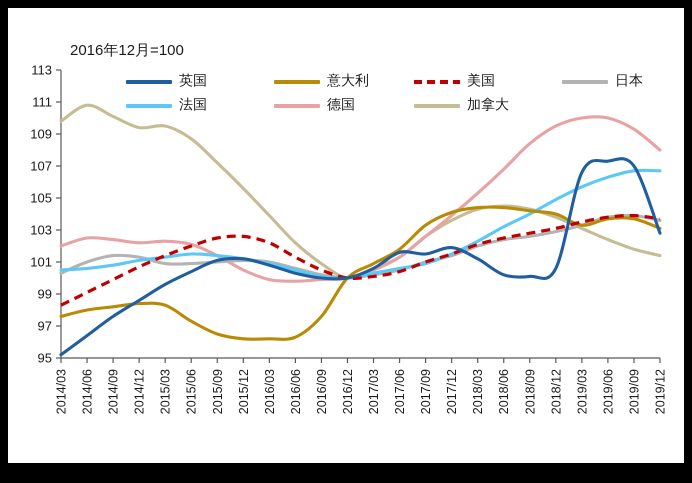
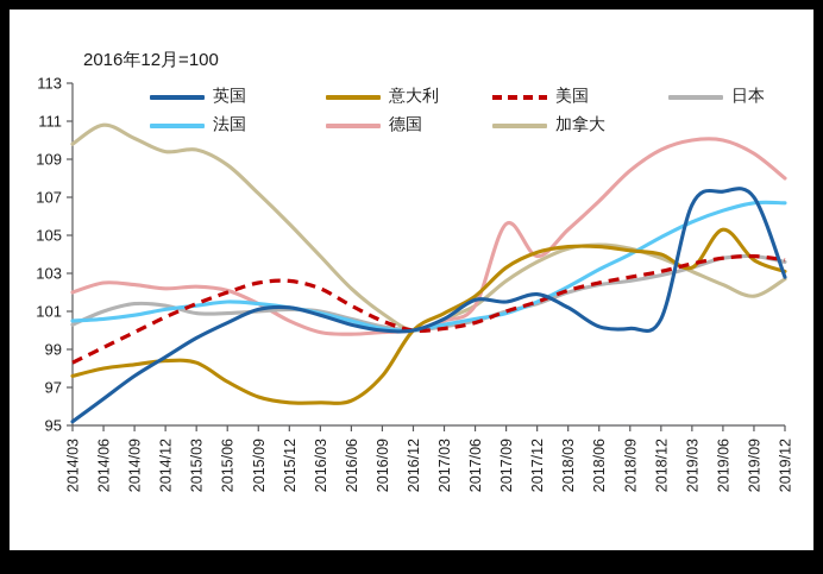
德国/2017/09: 102.6 -> 105.6
意大利/2019/06: 103.7 -> 105.3
加拿大/2019/12: 101.4 -> 102.7
